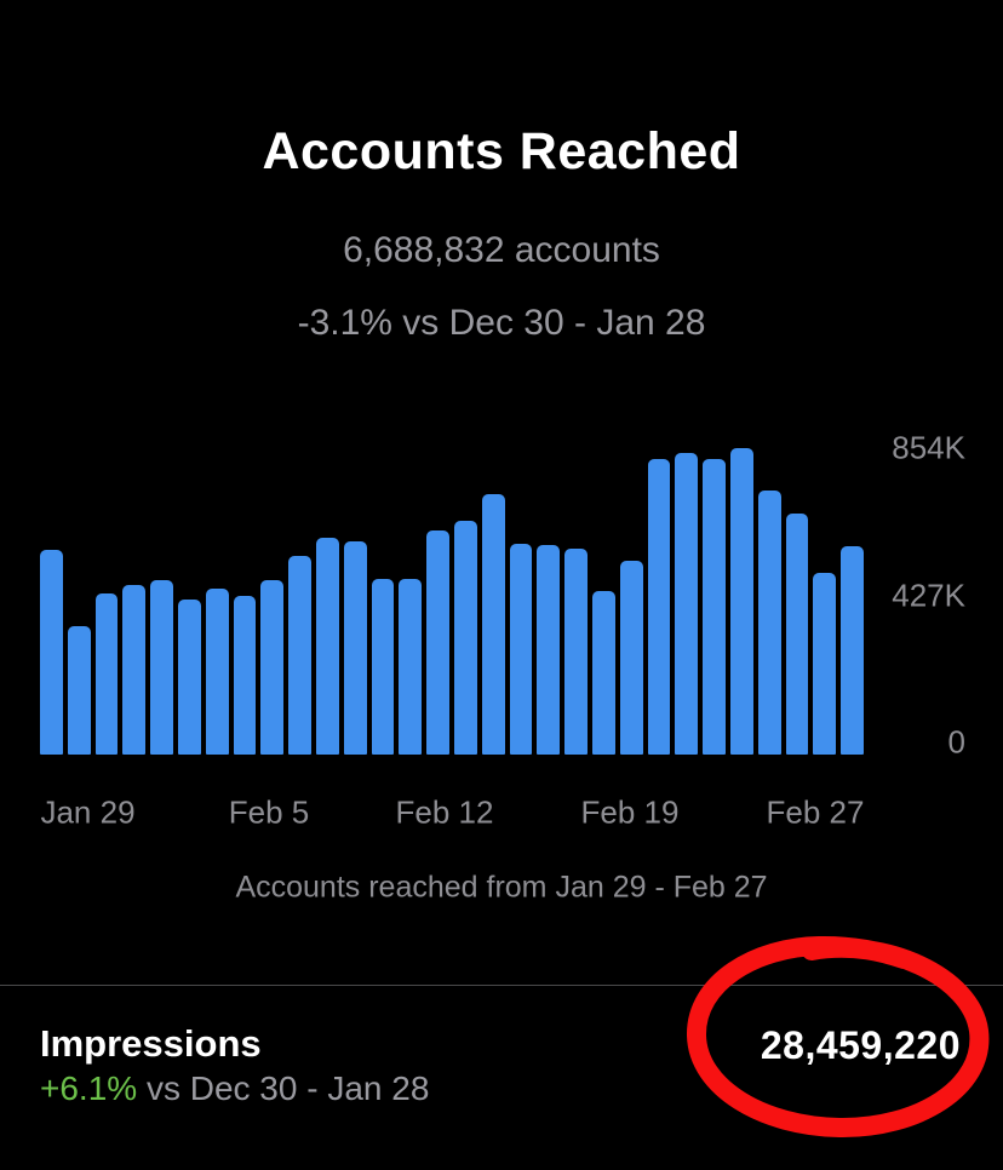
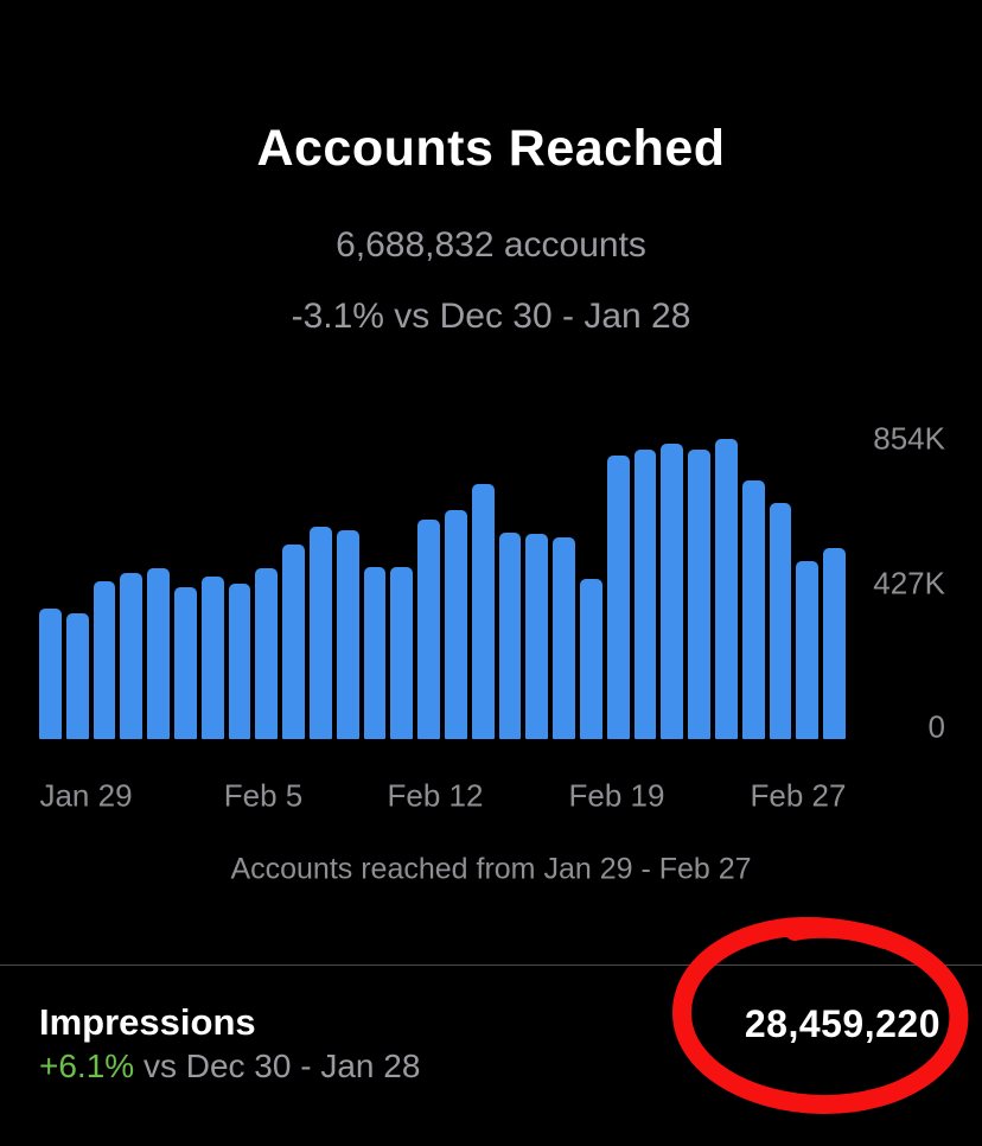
Jan 29: 570K -> 370K
Feb 19: 540K -> 810K
Feb 27: 580K -> 540K
